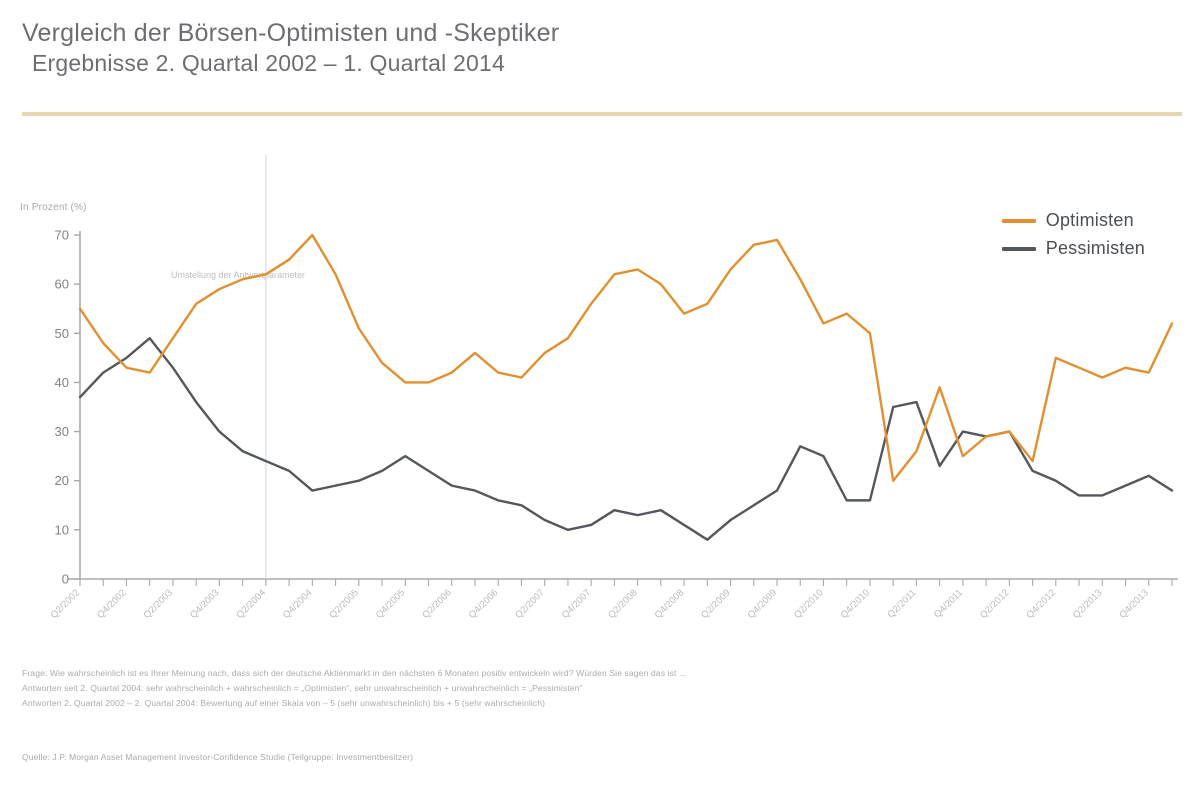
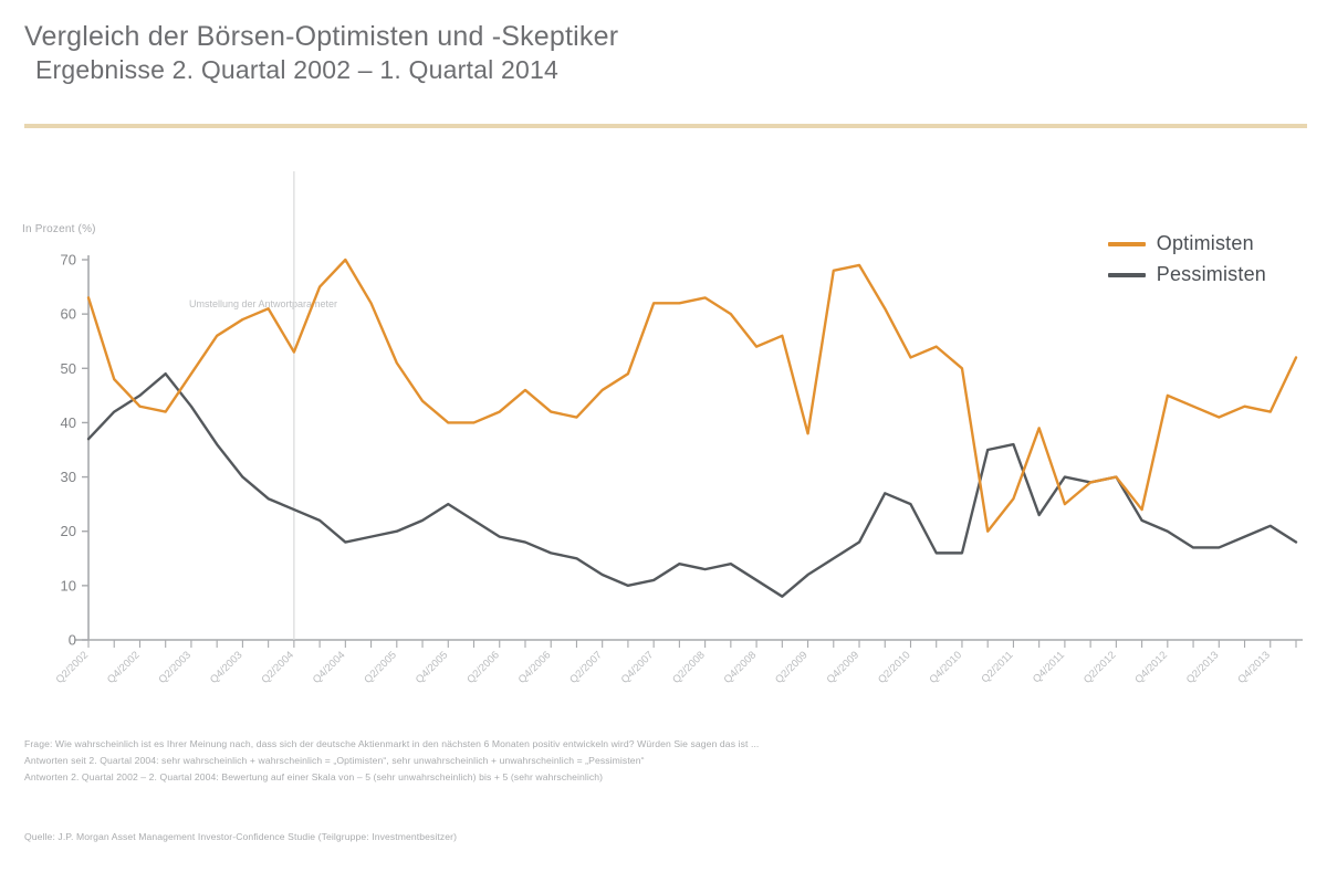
Optimisten/Q2/2002: 55 -> 63
Optimisten/Q2/2004: 62 -> 53
Optimisten/Q4/2007: 56 -> 62
Optimisten/Q2/2009: 63 -> 38
